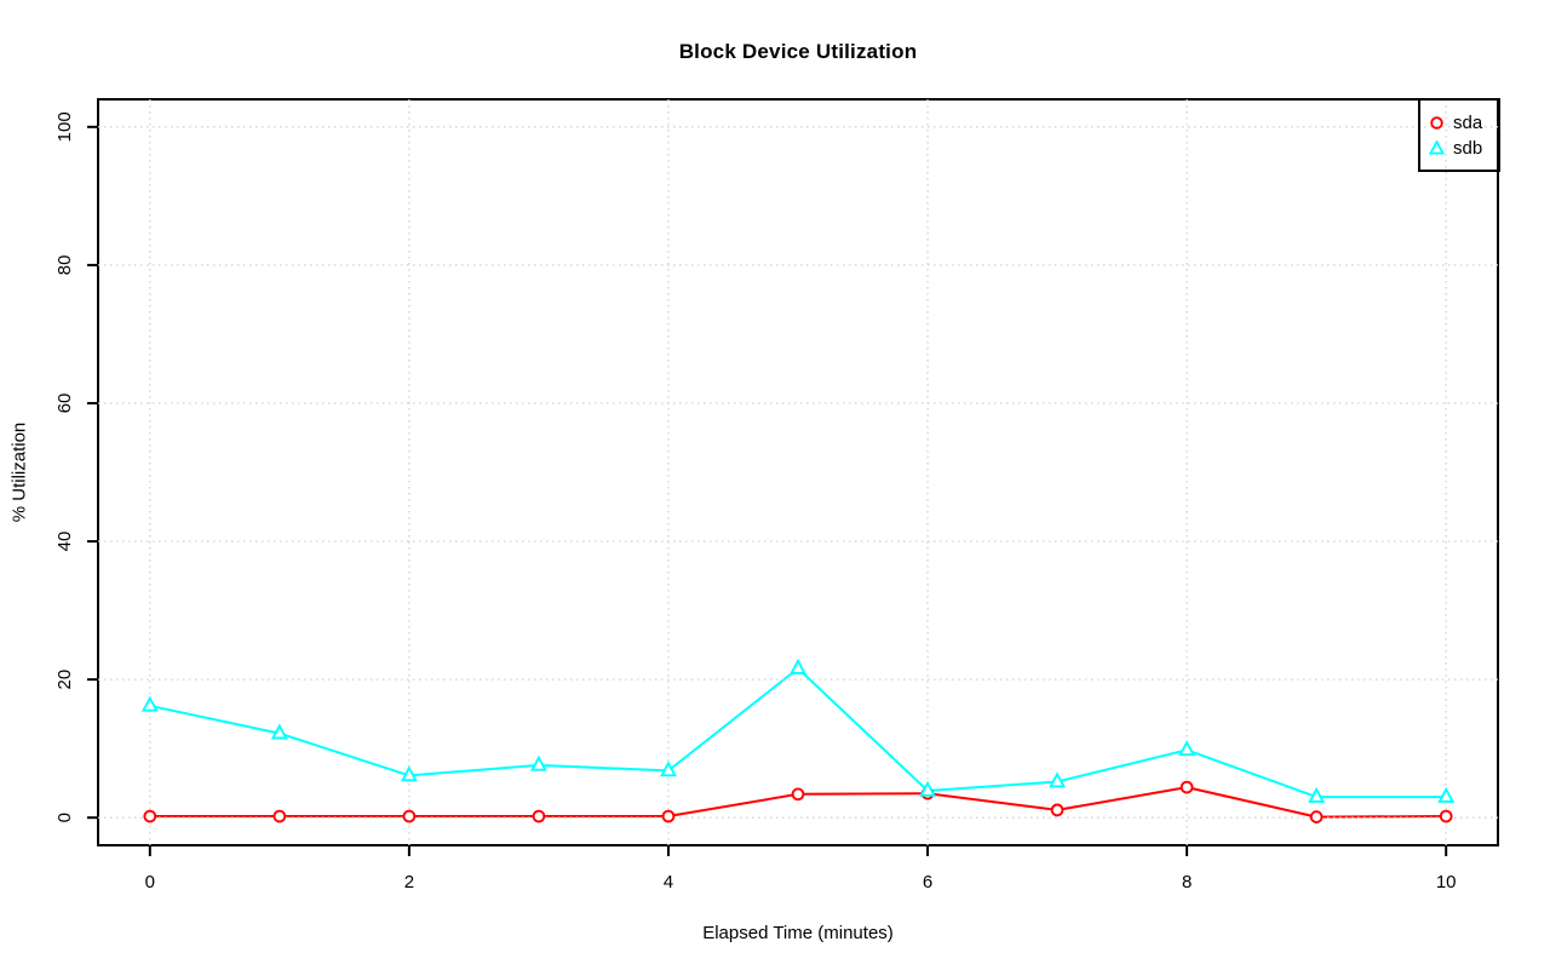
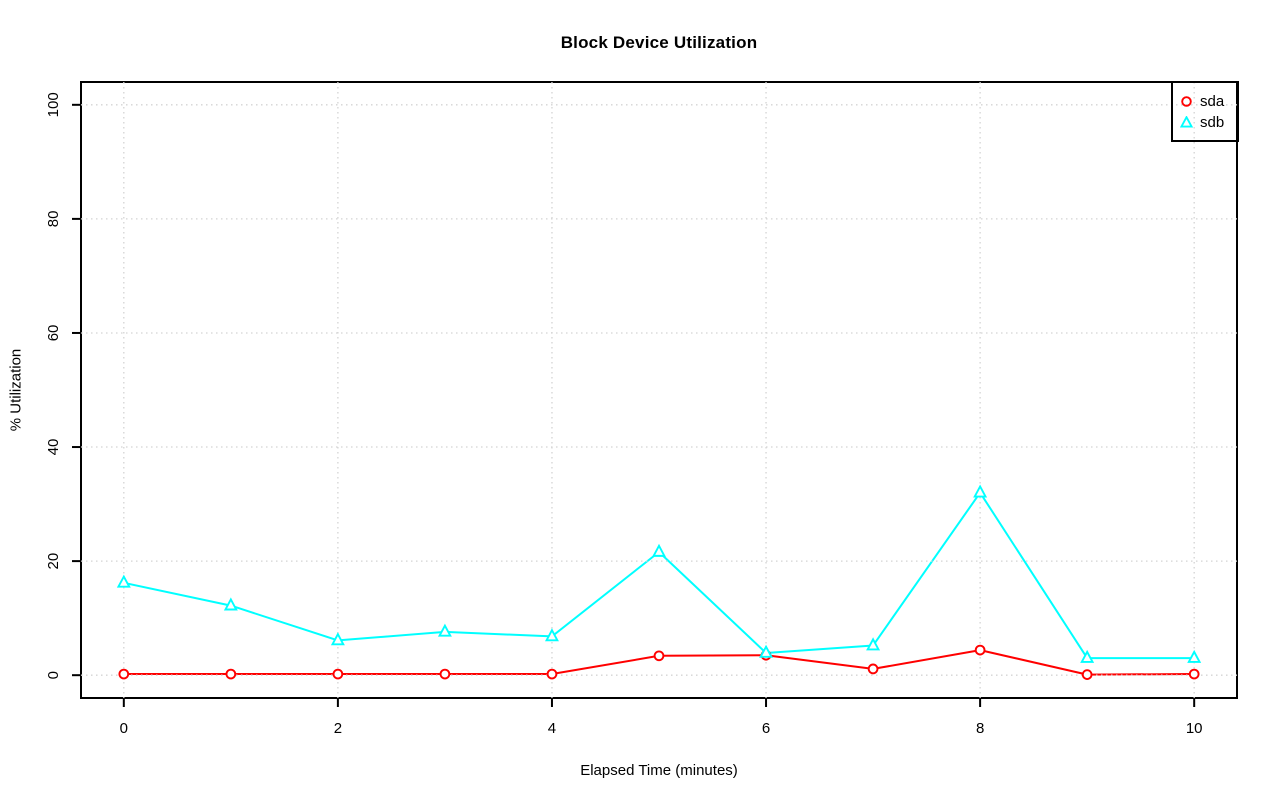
sdb/8: 10 -> 32
